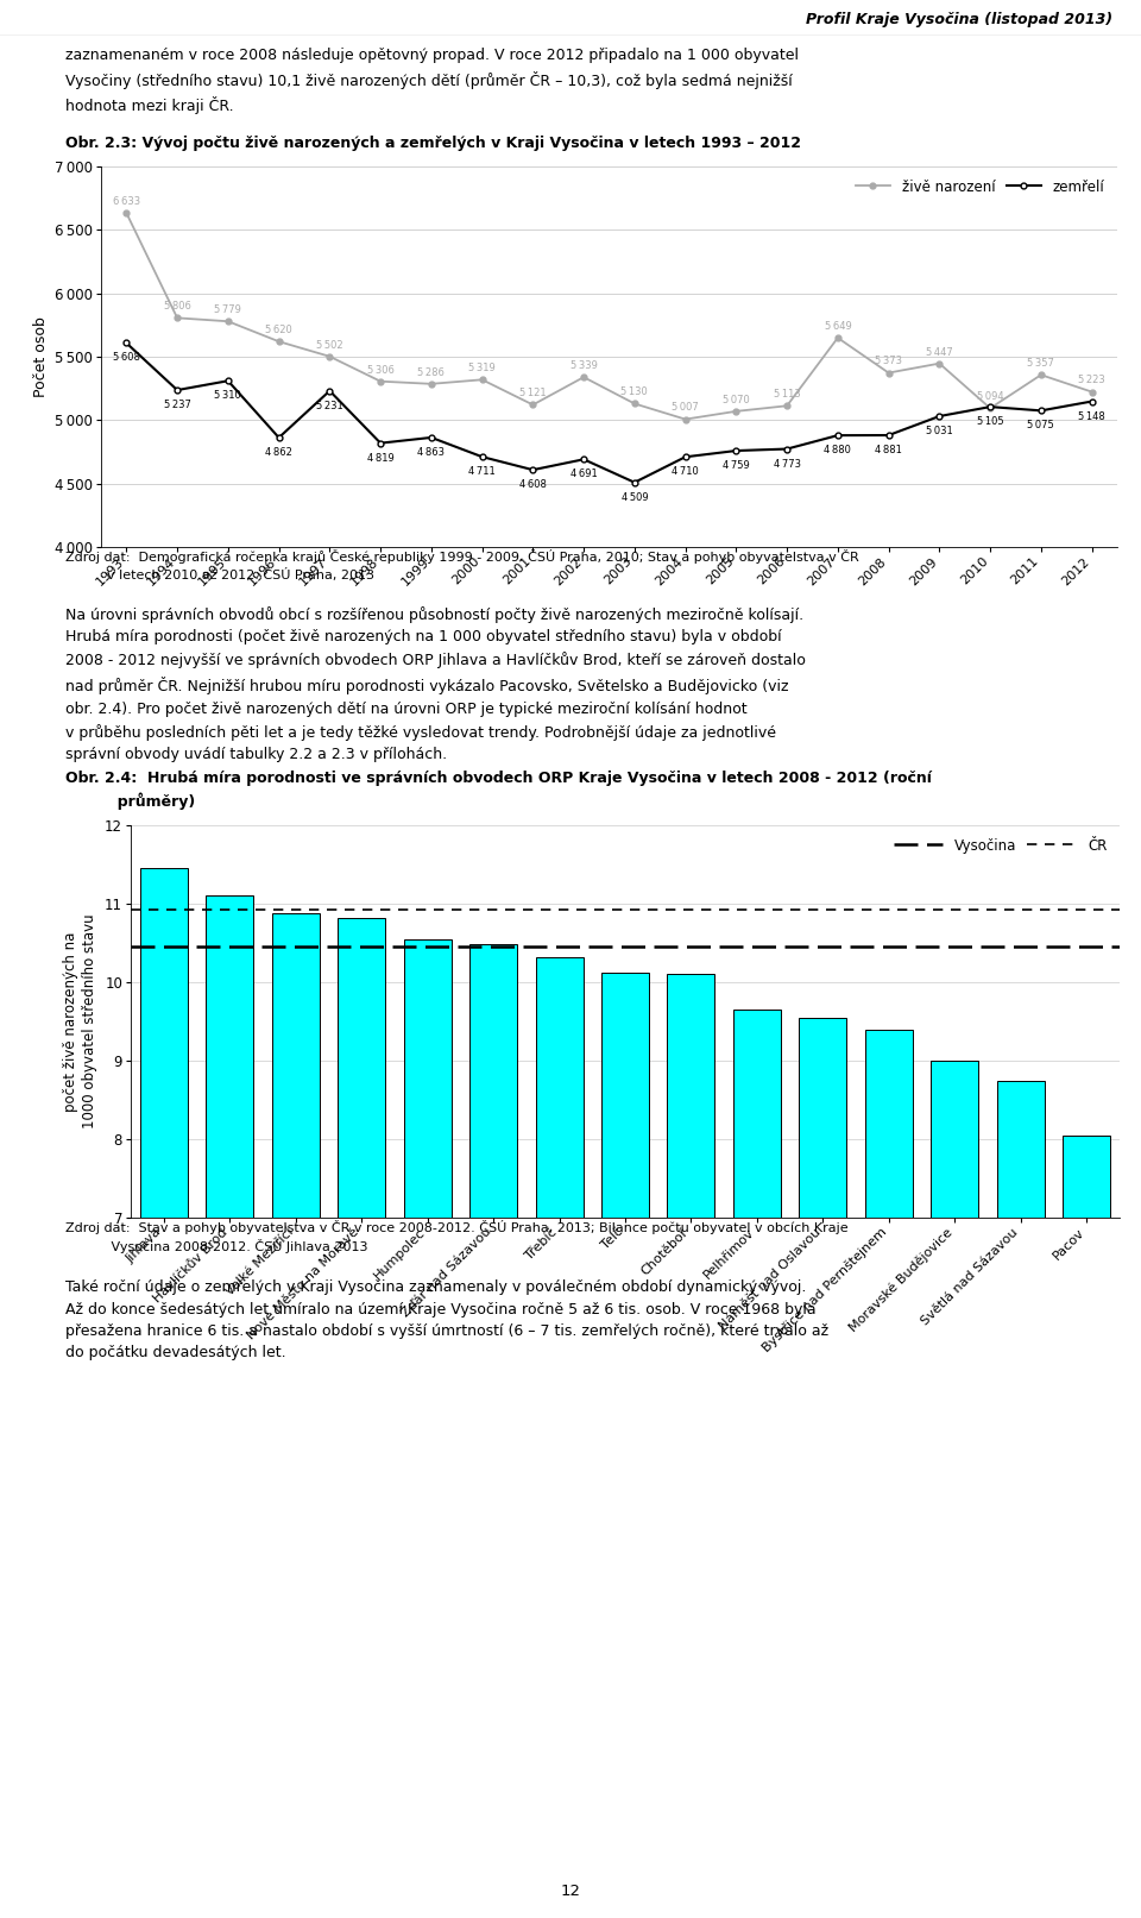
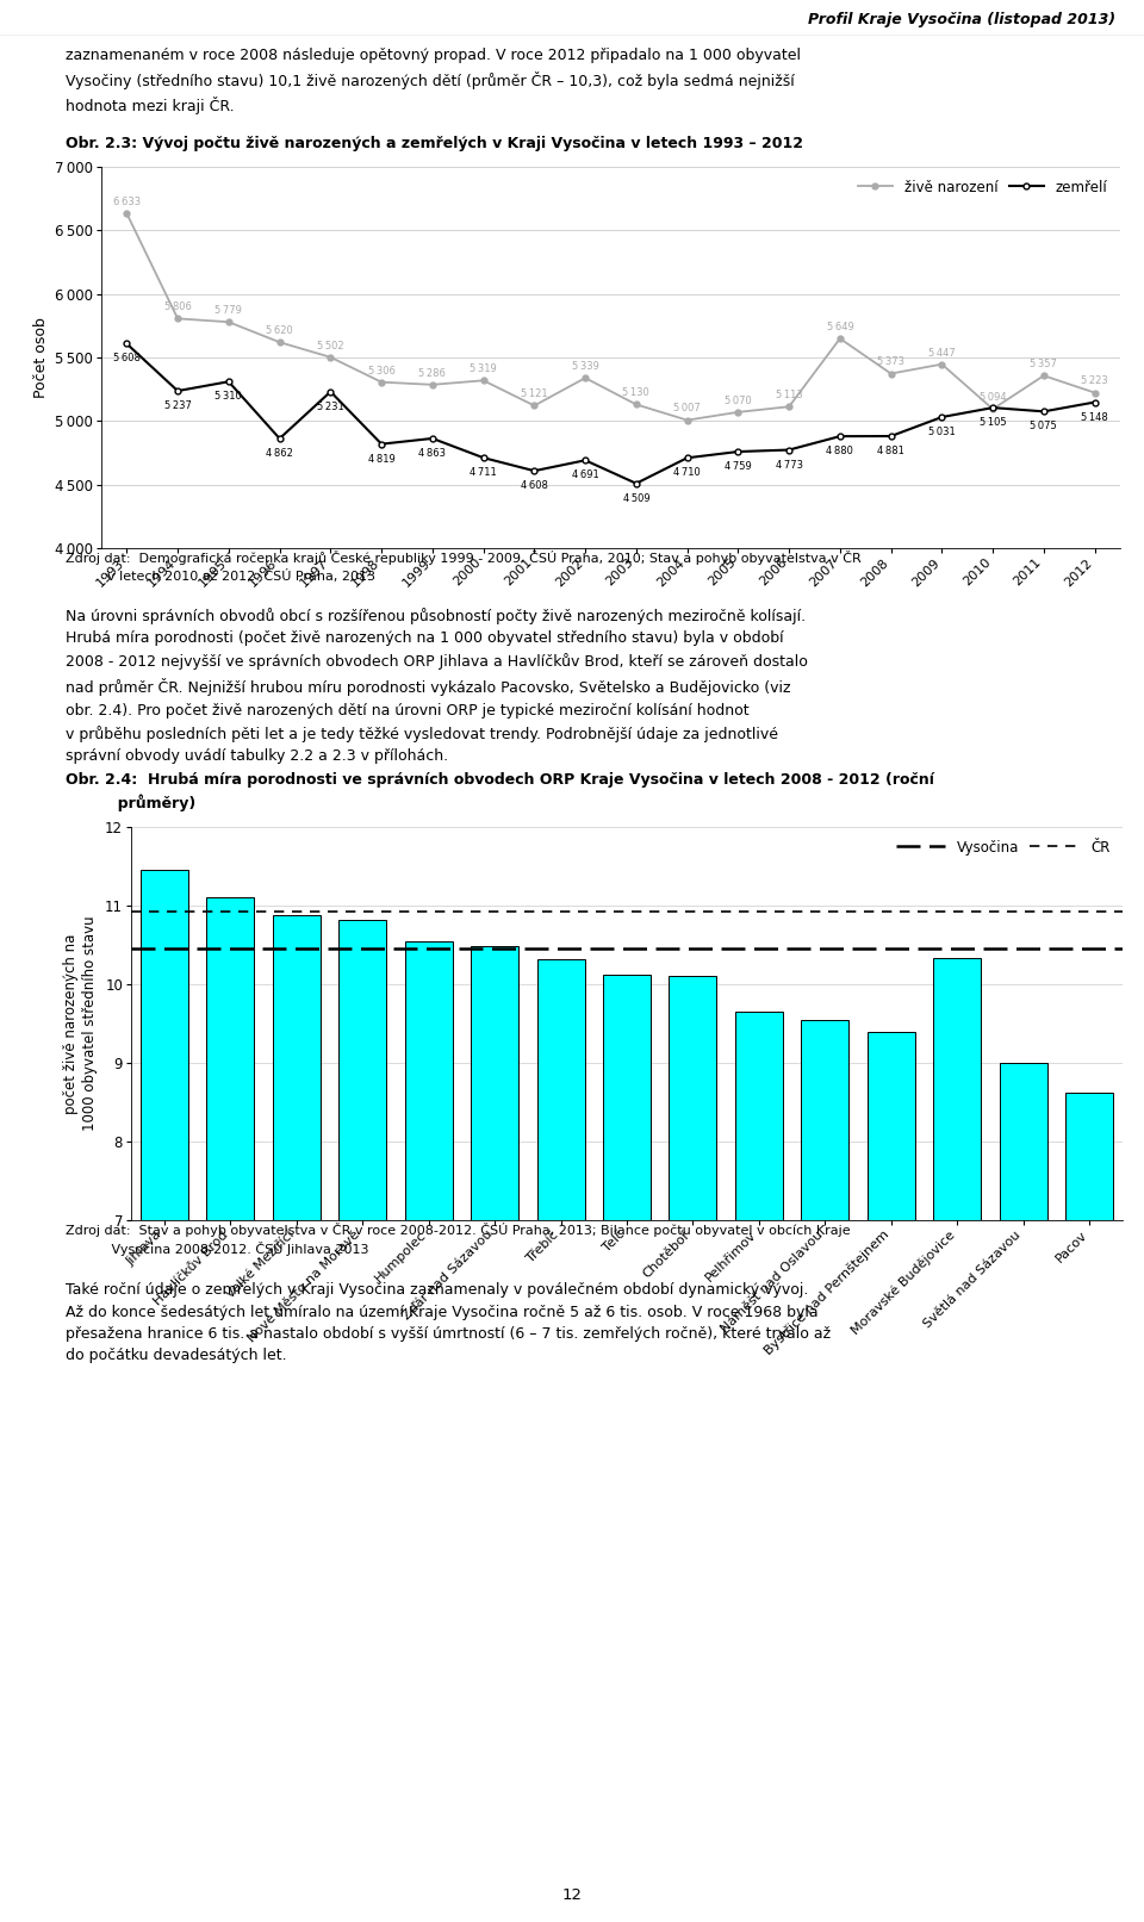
Moravské Budějovice: 9.00 -> 10.34
Světlá nad Sázavou: 8.75 -> 9.00
Pacov: 8.05 -> 8.62
